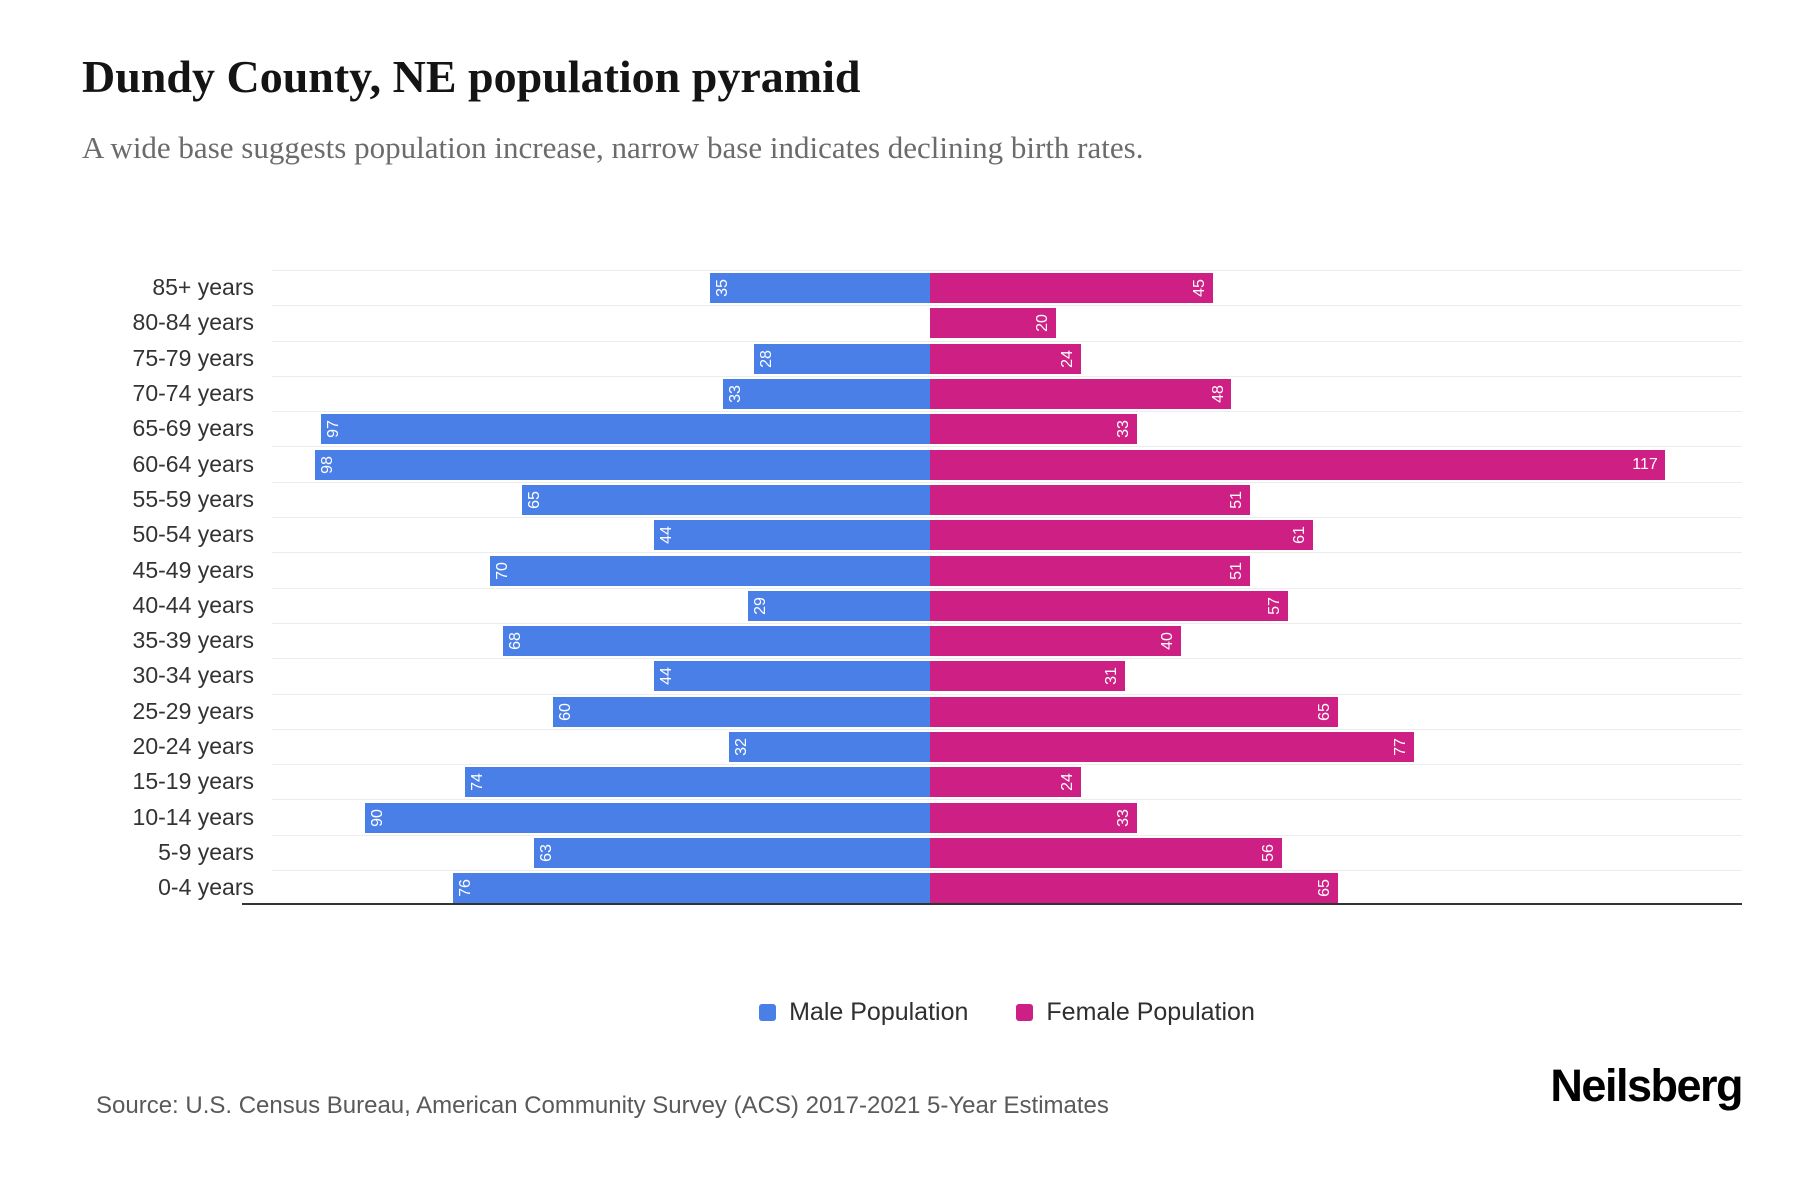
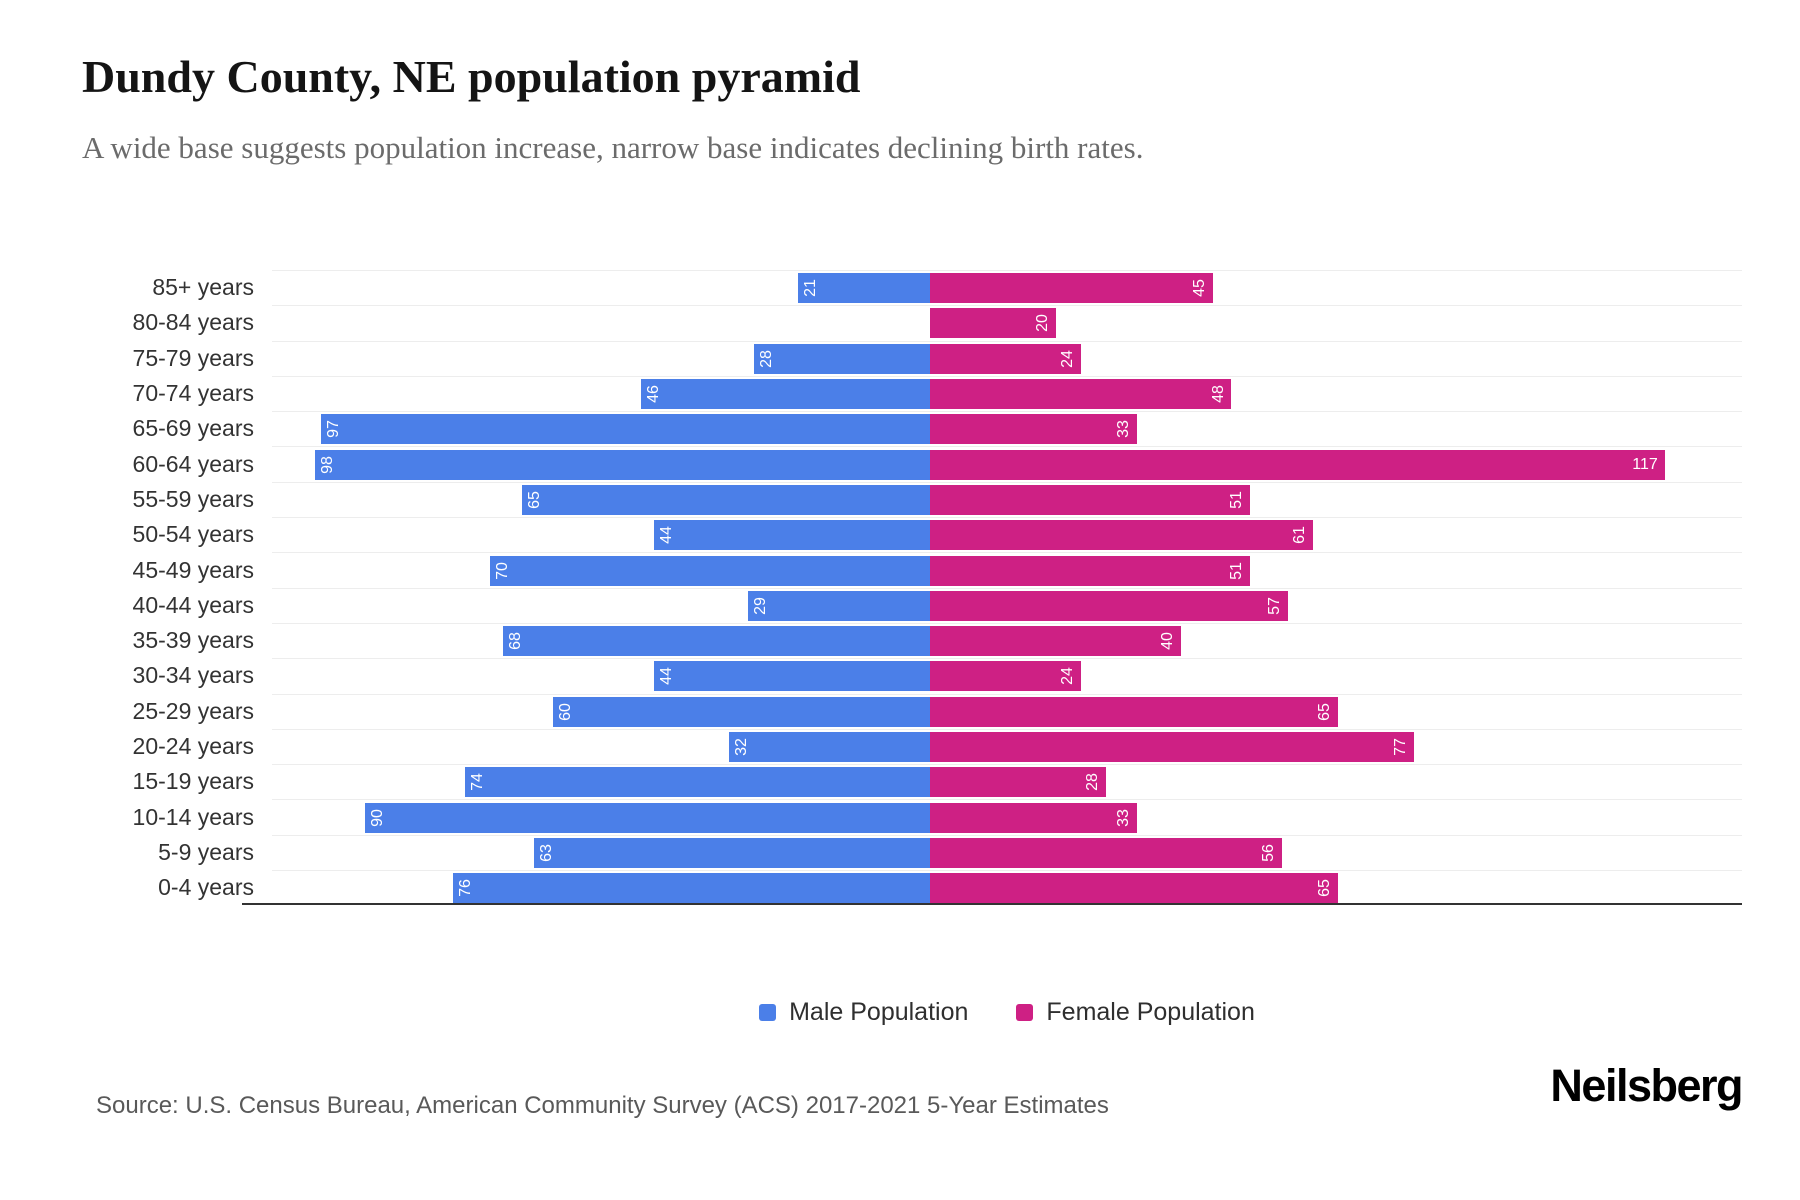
Male Population/85+ years: 35 -> 21
Male Population/70-74 years: 33 -> 46
Female Population/30-34 years: 31 -> 24
Female Population/15-19 years: 24 -> 28
